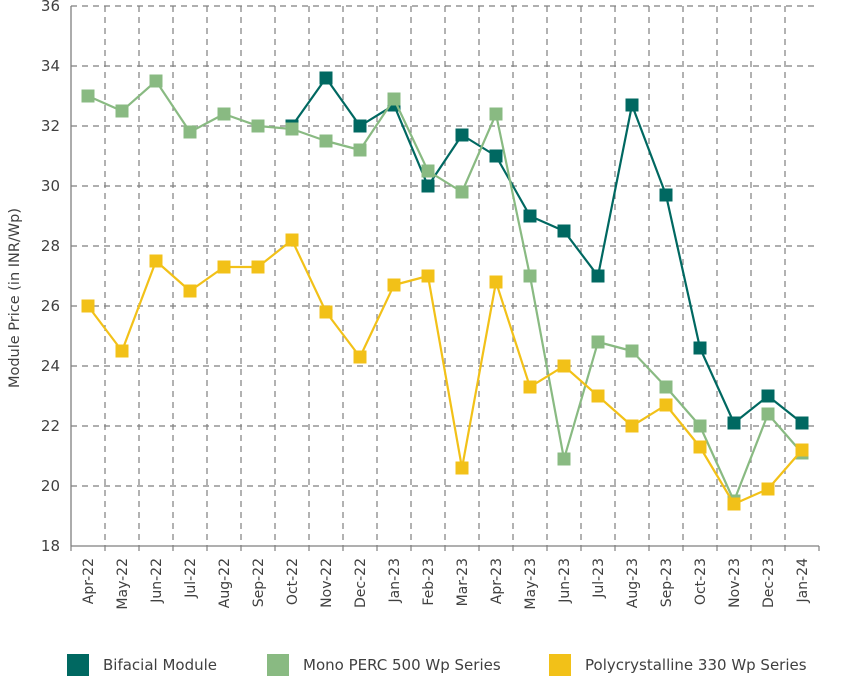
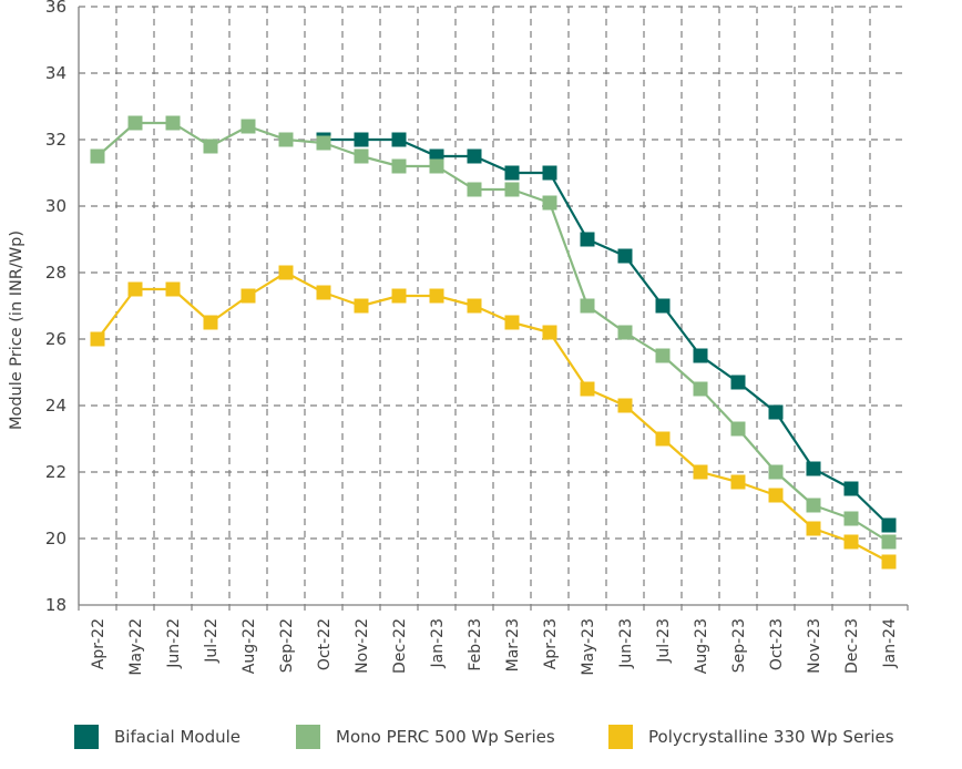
Mono PERC 500 Wp Series/Apr-22: 33.0 -> 31.5
Polycrystalline 330 Wp Series/May-22: 24.5 -> 27.5
Mono PERC 500 Wp Series/Jun-22: 33.5 -> 32.5
Polycrystalline 330 Wp Series/Sep-22: 27.3 -> 28.0
Polycrystalline 330 Wp Series/Oct-22: 28.2 -> 27.4
Bifacial Module/Nov-22: 33.6 -> 32.0
Polycrystalline 330 Wp Series/Nov-22: 25.8 -> 27.0
Polycrystalline 330 Wp Series/Dec-22: 24.3 -> 27.3
Bifacial Module/Jan-23: 32.7 -> 31.5
Mono PERC 500 Wp Series/Jan-23: 32.9 -> 31.2
Polycrystalline 330 Wp Series/Jan-23: 26.7 -> 27.3
Bifacial Module/Feb-23: 30.0 -> 31.5
Bifacial Module/Mar-23: 31.7 -> 31.0
Mono PERC 500 Wp Series/Mar-23: 29.8 -> 30.5
Polycrystalline 330 Wp Series/Mar-23: 20.6 -> 26.5
Mono PERC 500 Wp Series/Apr-23: 32.4 -> 30.1
Polycrystalline 330 Wp Series/Apr-23: 26.8 -> 26.2
Polycrystalline 330 Wp Series/May-23: 23.3 -> 24.5
Mono PERC 500 Wp Series/Jun-23: 20.9 -> 26.2
Mono PERC 500 Wp Series/Jul-23: 24.8 -> 25.5
Bifacial Module/Aug-23: 32.7 -> 25.5
Bifacial Module/Sep-23: 29.7 -> 24.7
Polycrystalline 330 Wp Series/Sep-23: 22.7 -> 21.7
Bifacial Module/Oct-23: 24.6 -> 23.8
Mono PERC 500 Wp Series/Nov-23: 19.5 -> 21.0
Polycrystalline 330 Wp Series/Nov-23: 19.4 -> 20.3
Bifacial Module/Dec-23: 23.0 -> 21.5
Mono PERC 500 Wp Series/Dec-23: 22.4 -> 20.6
Bifacial Module/Jan-24: 22.1 -> 20.4
Mono PERC 500 Wp Series/Jan-24: 21.1 -> 19.9
Polycrystalline 330 Wp Series/Jan-24: 21.2 -> 19.3
